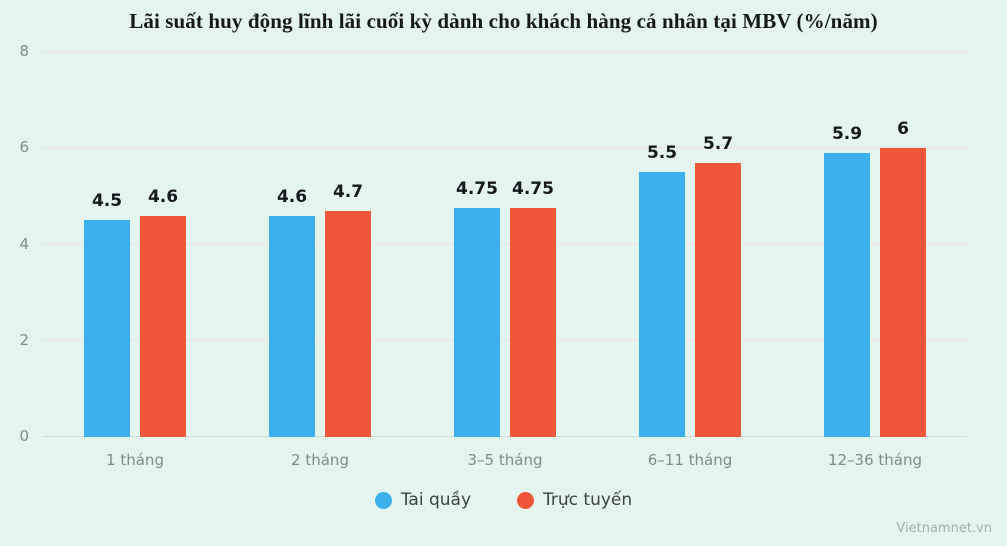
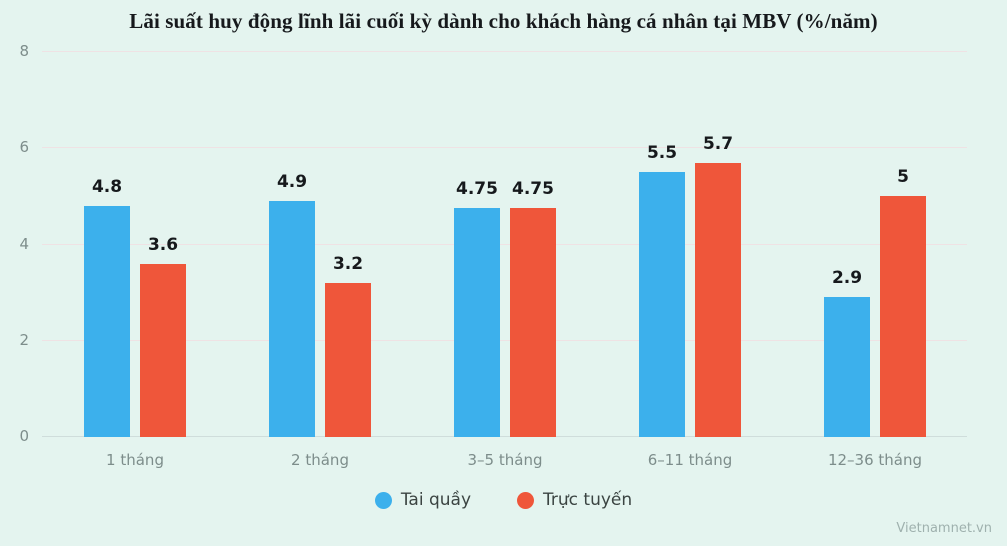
Tai quầy/1 tháng: 4.5 -> 4.8
Trực tuyến/1 tháng: 4.6 -> 3.6
Tai quầy/2 tháng: 4.6 -> 4.9
Trực tuyến/2 tháng: 4.7 -> 3.2
Tai quầy/12–36 tháng: 5.9 -> 2.9
Trực tuyến/12–36 tháng: 6 -> 5
